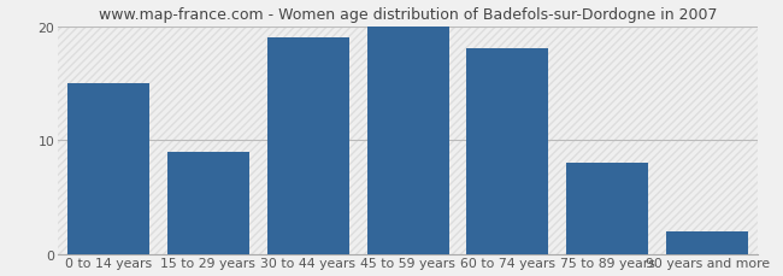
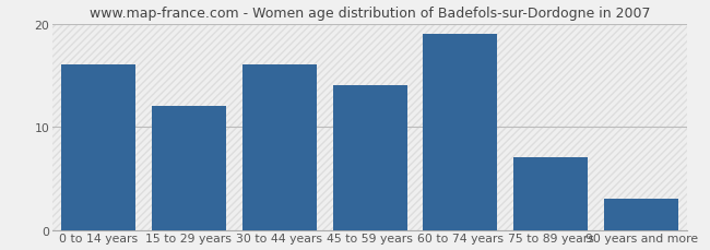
0 to 14 years: 15 -> 16
15 to 29 years: 9 -> 12
30 to 44 years: 19 -> 16
45 to 59 years: 20 -> 14
60 to 74 years: 18 -> 19
75 to 89 years: 8 -> 7
90 years and more: 2 -> 3
